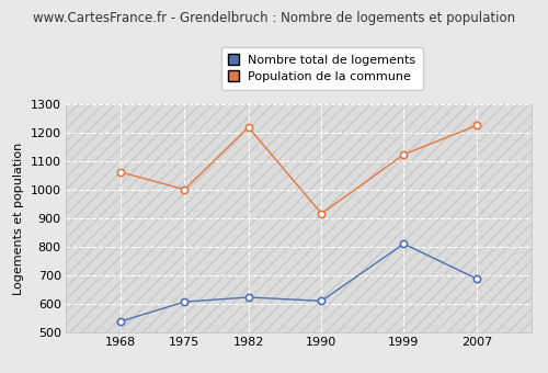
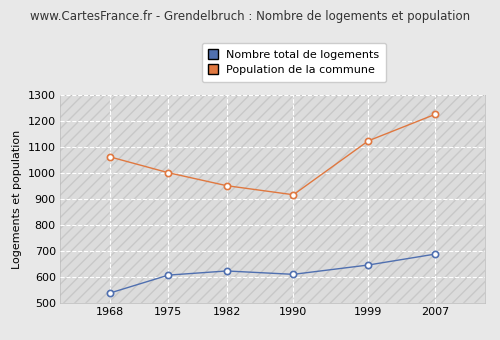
Population de la commune/1982: 1220 -> 951
Nombre total de logements/1999: 810 -> 645
